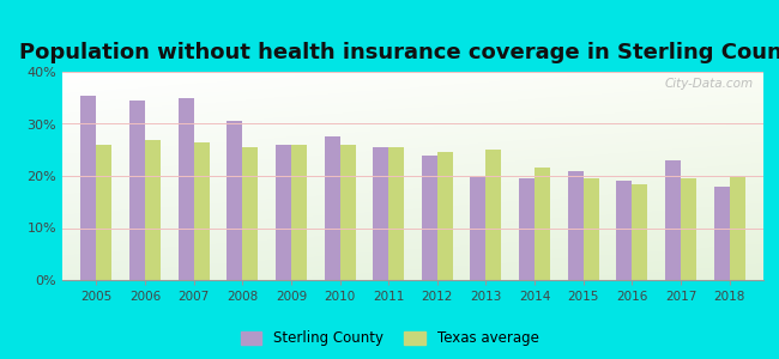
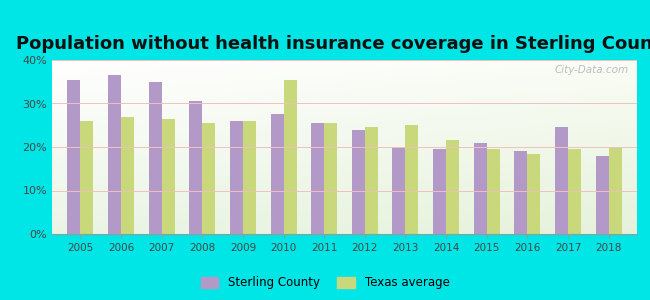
Sterling County/2006: 34.5% -> 36.5%
Texas average/2010: 26.0% -> 35.5%
Sterling County/2017: 23.0% -> 24.5%
